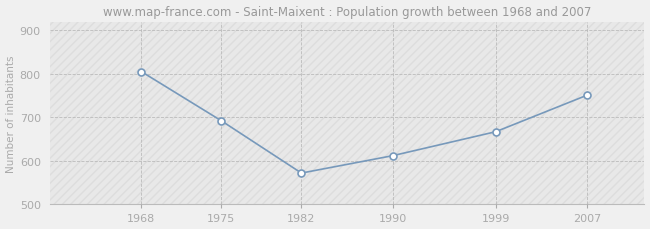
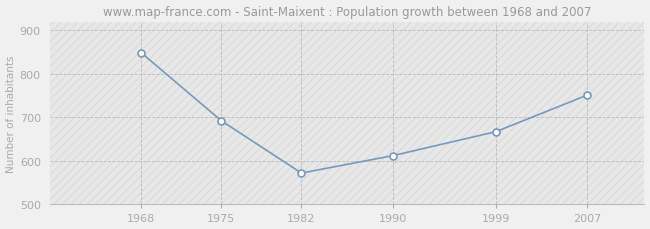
1968: 805 -> 848
